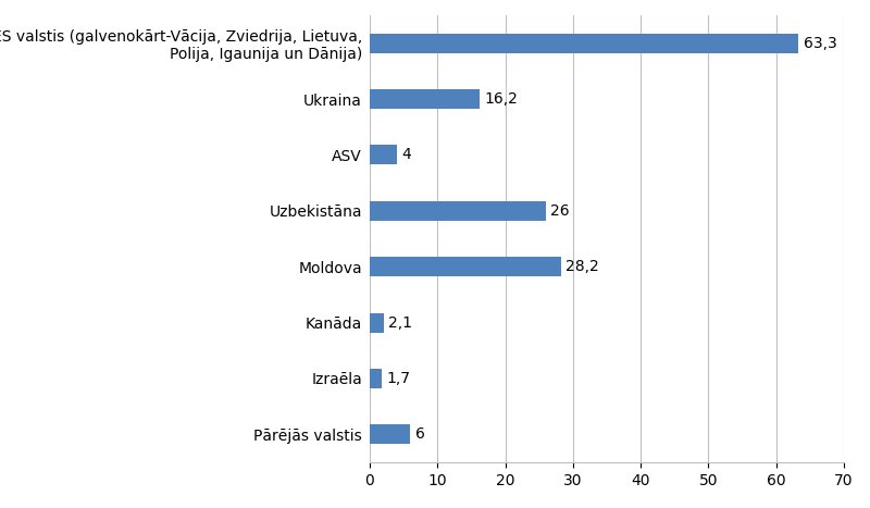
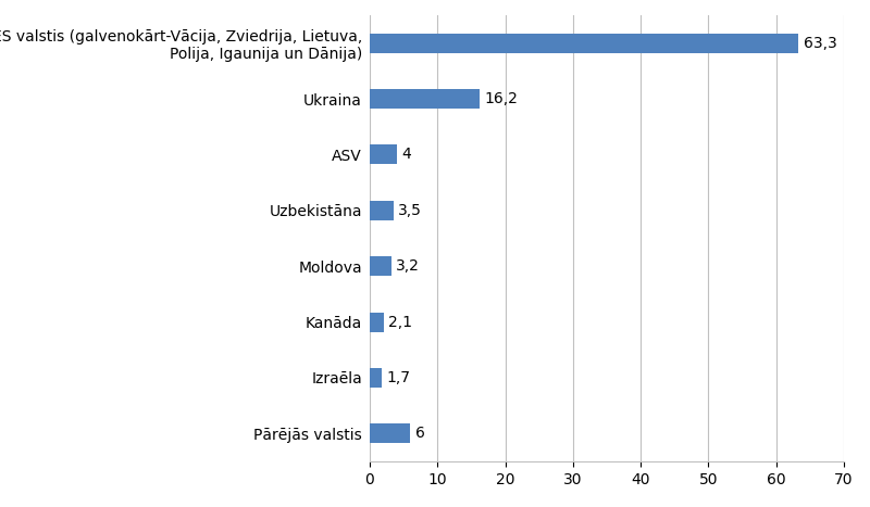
Uzbekistāna: 26 -> 3,5
Moldova: 28,2 -> 3,2
